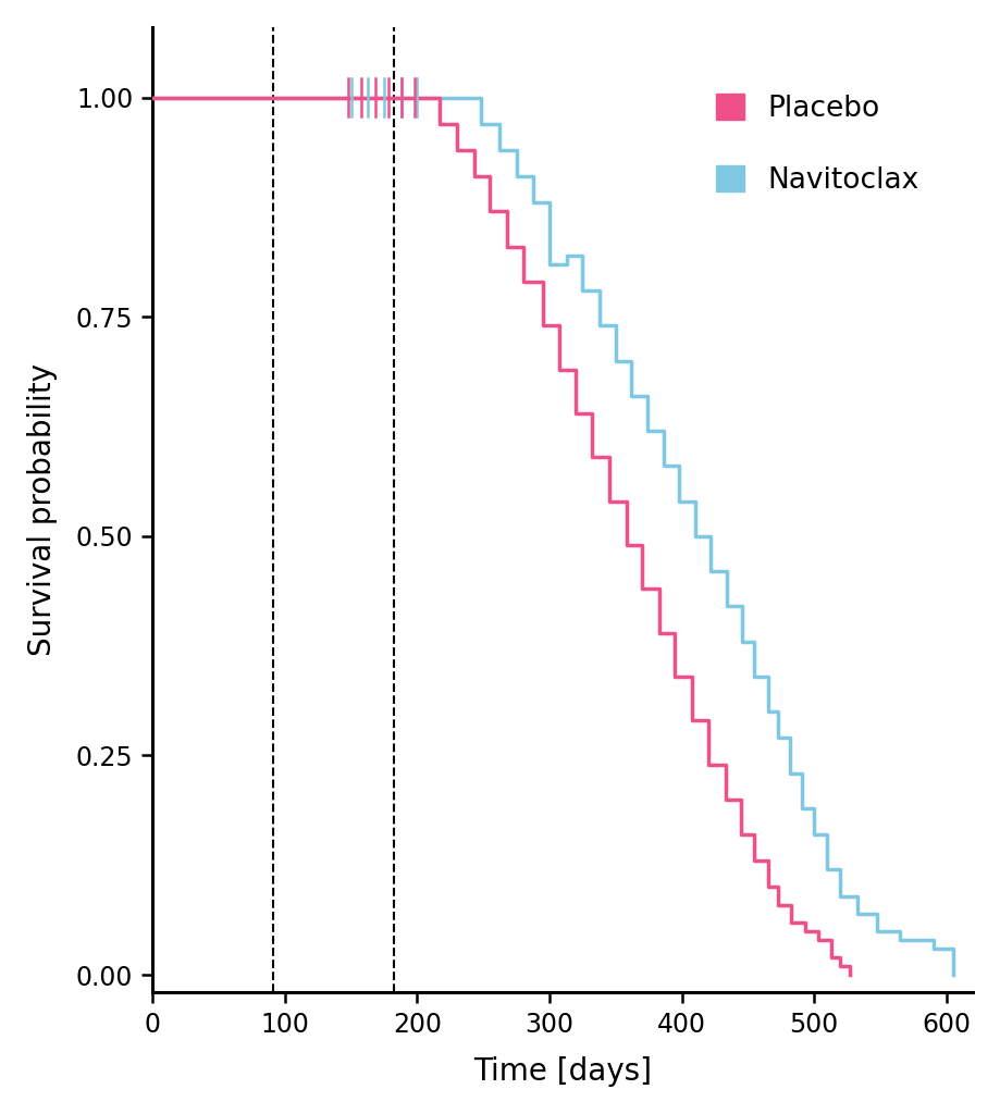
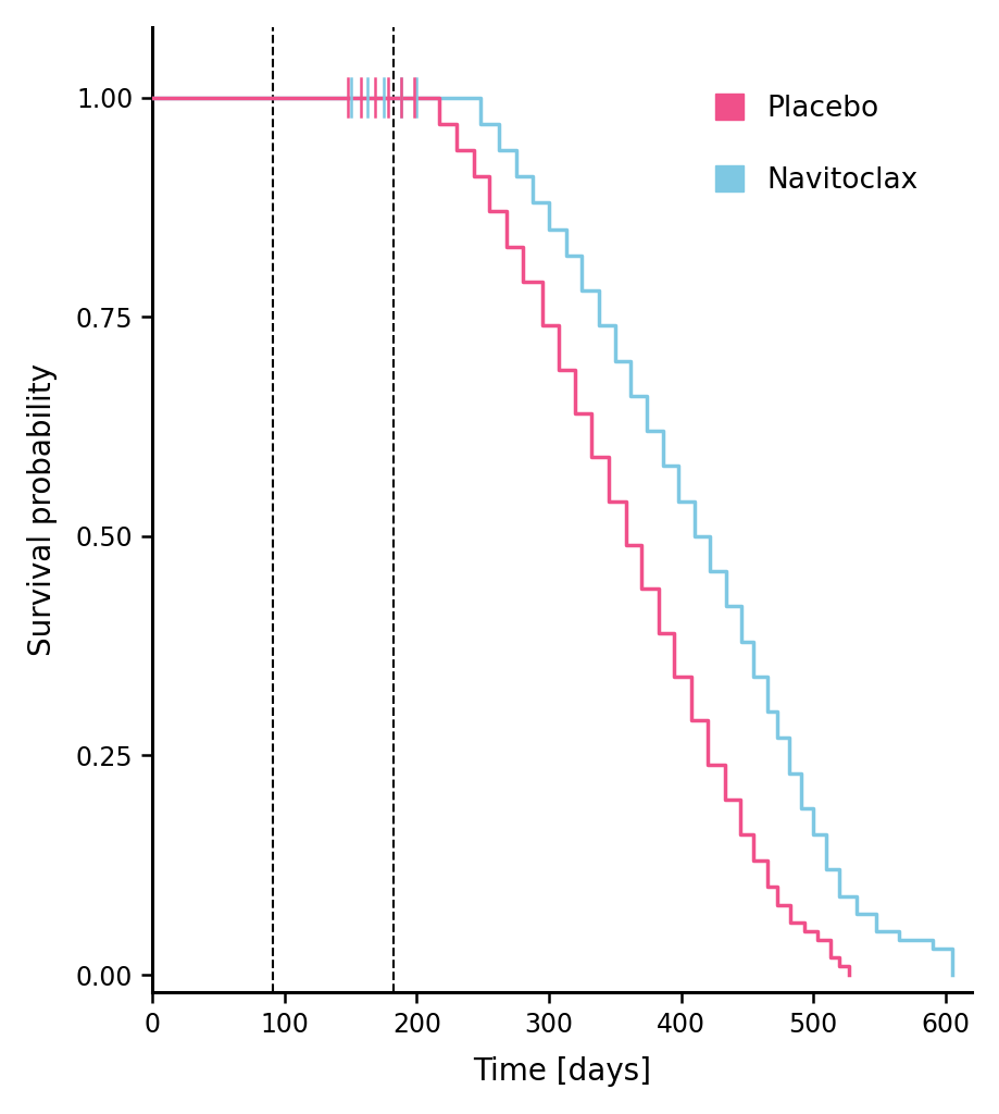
Navitoclax/300: 0.81 -> 0.85
